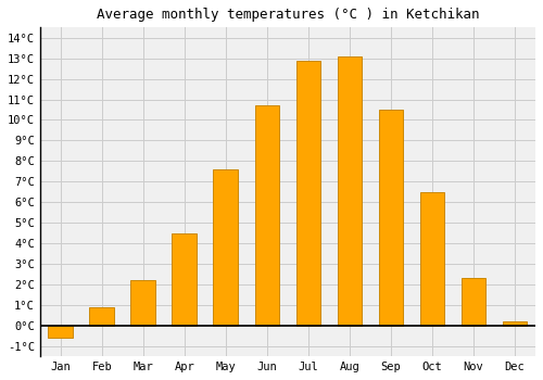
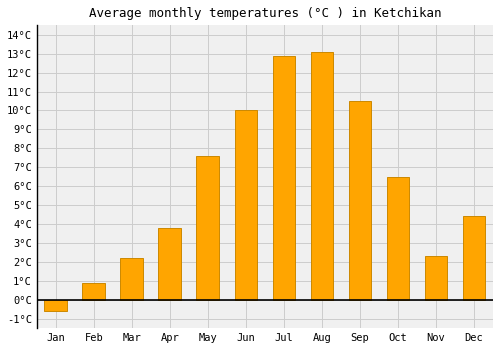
Apr: 4.5°C -> 3.8°C
Jun: 10.7°C -> 10.0°C
Dec: 0.2°C -> 4.4°C
